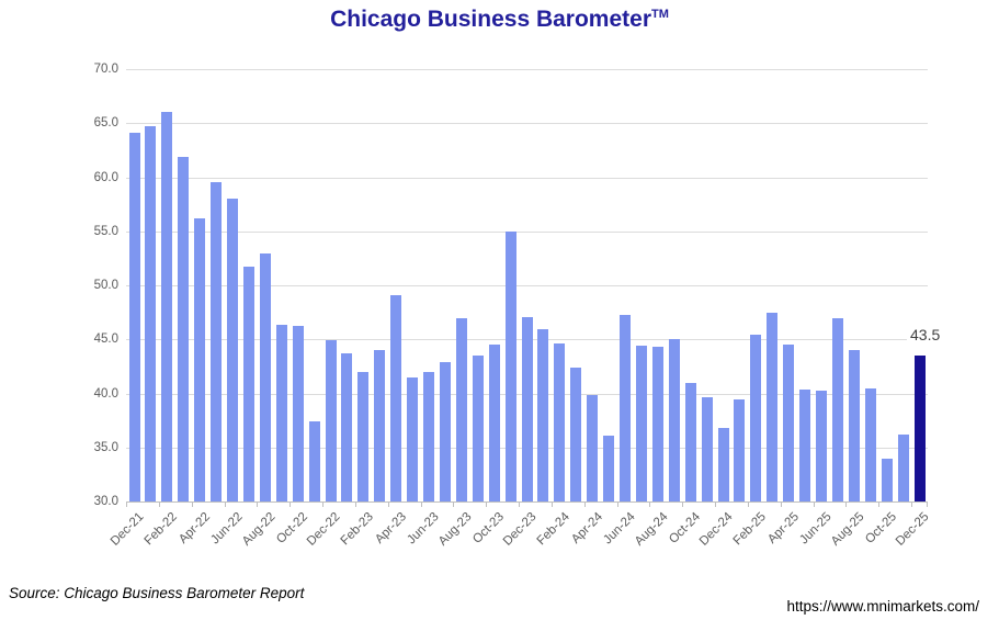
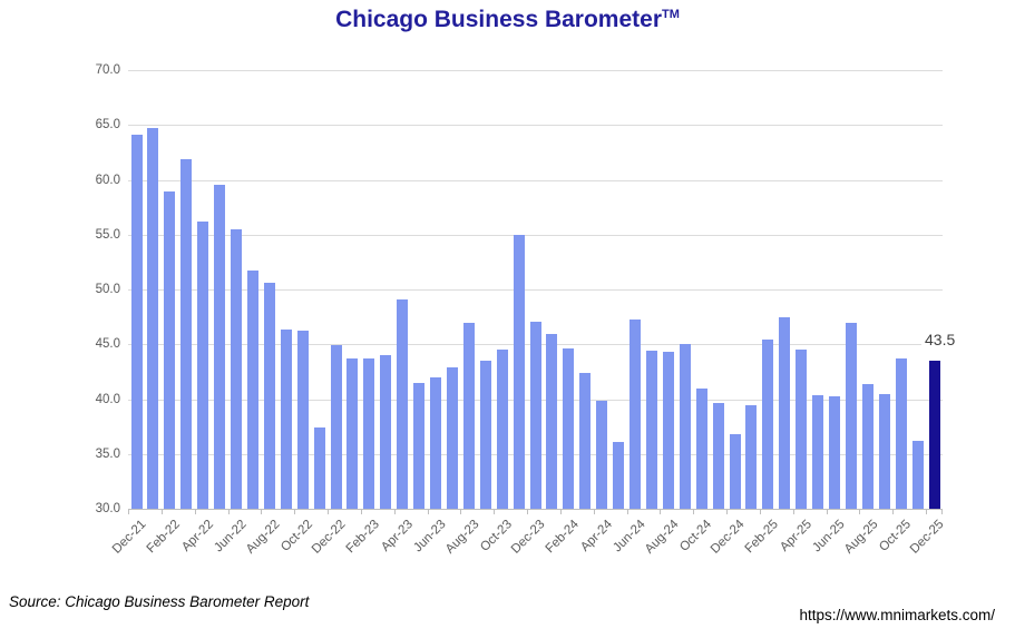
Feb-22: 66 -> 59
Jun-22: 58 -> 56
Aug-22: 53 -> 51
Feb-23: 42 -> 44
Aug-25: 44 -> 41
Oct-25: 34 -> 44
